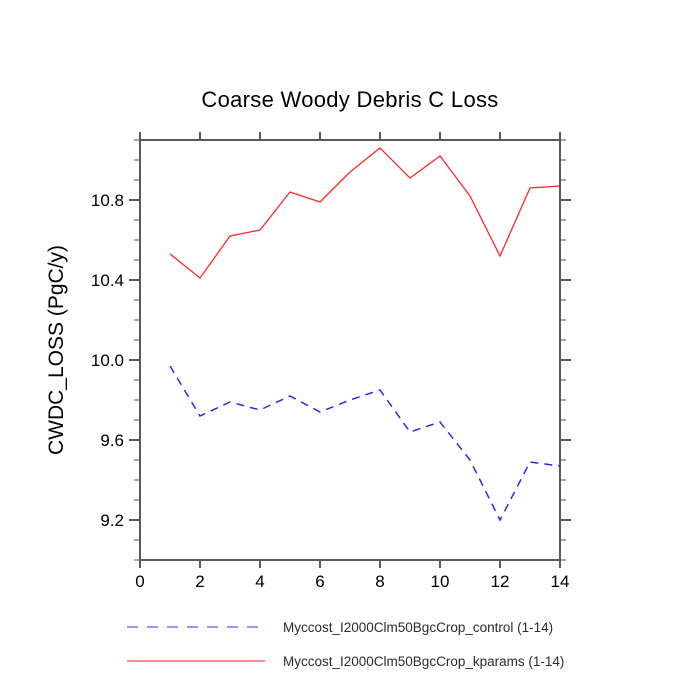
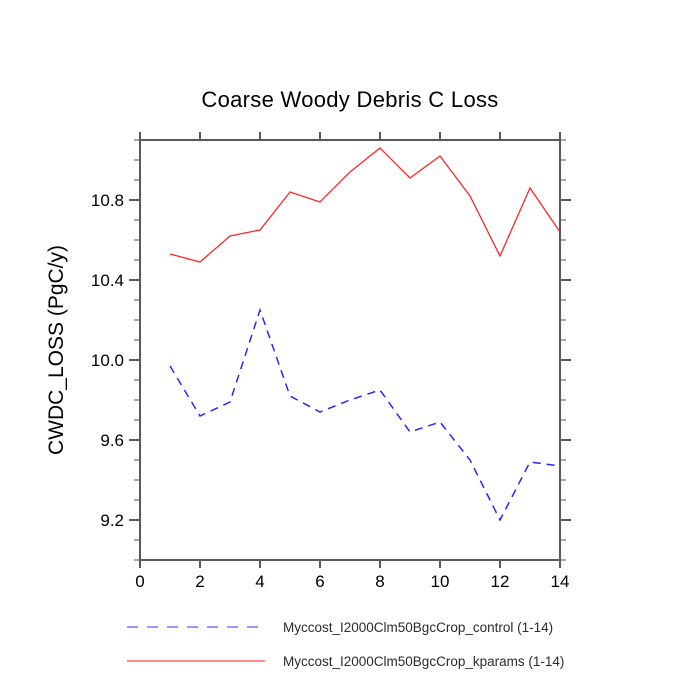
Myccost_I2000Clm50BgcCrop_kparams (1-14)/2: 10.41 -> 10.49
Myccost_I2000Clm50BgcCrop_control (1-14)/4: 9.75 -> 10.25
Myccost_I2000Clm50BgcCrop_kparams (1-14)/14: 10.87 -> 10.64
